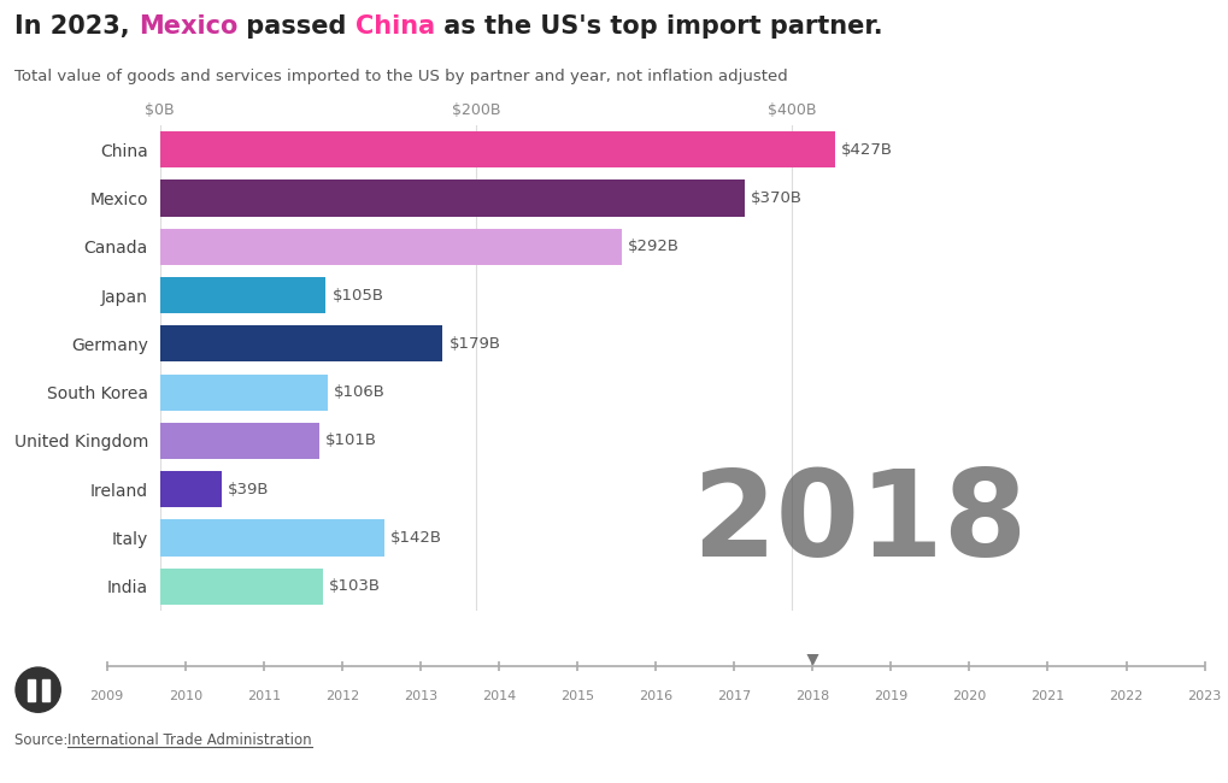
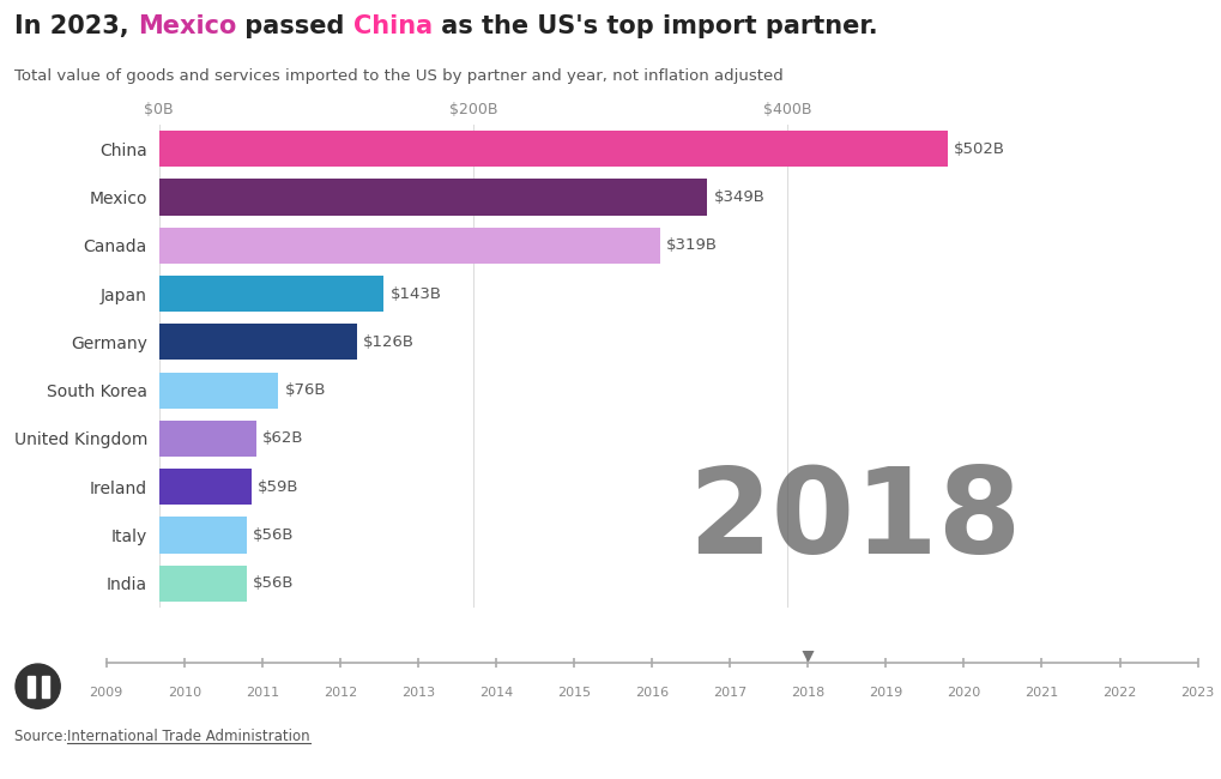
China: $427B -> $502B
Mexico: $370B -> $349B
Canada: $292B -> $319B
Japan: $105B -> $143B
Germany: $179B -> $126B
South Korea: $106B -> $76B
United Kingdom: $101B -> $62B
Ireland: $39B -> $59B
Italy: $142B -> $56B
India: $103B -> $56B
